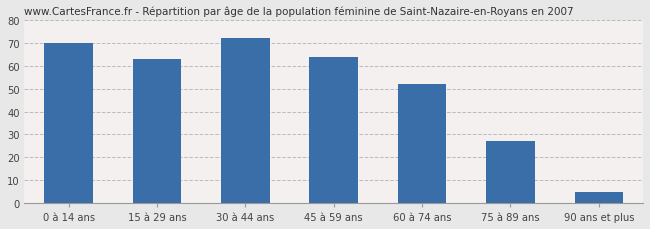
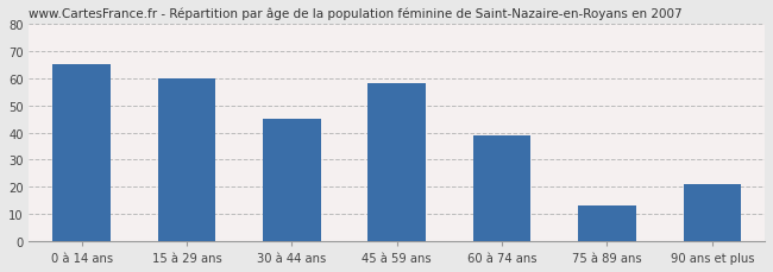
0 à 14 ans: 70 -> 65
15 à 29 ans: 63 -> 60
30 à 44 ans: 72 -> 45
45 à 59 ans: 64 -> 58
60 à 74 ans: 52 -> 39
75 à 89 ans: 27 -> 13
90 ans et plus: 5 -> 21
